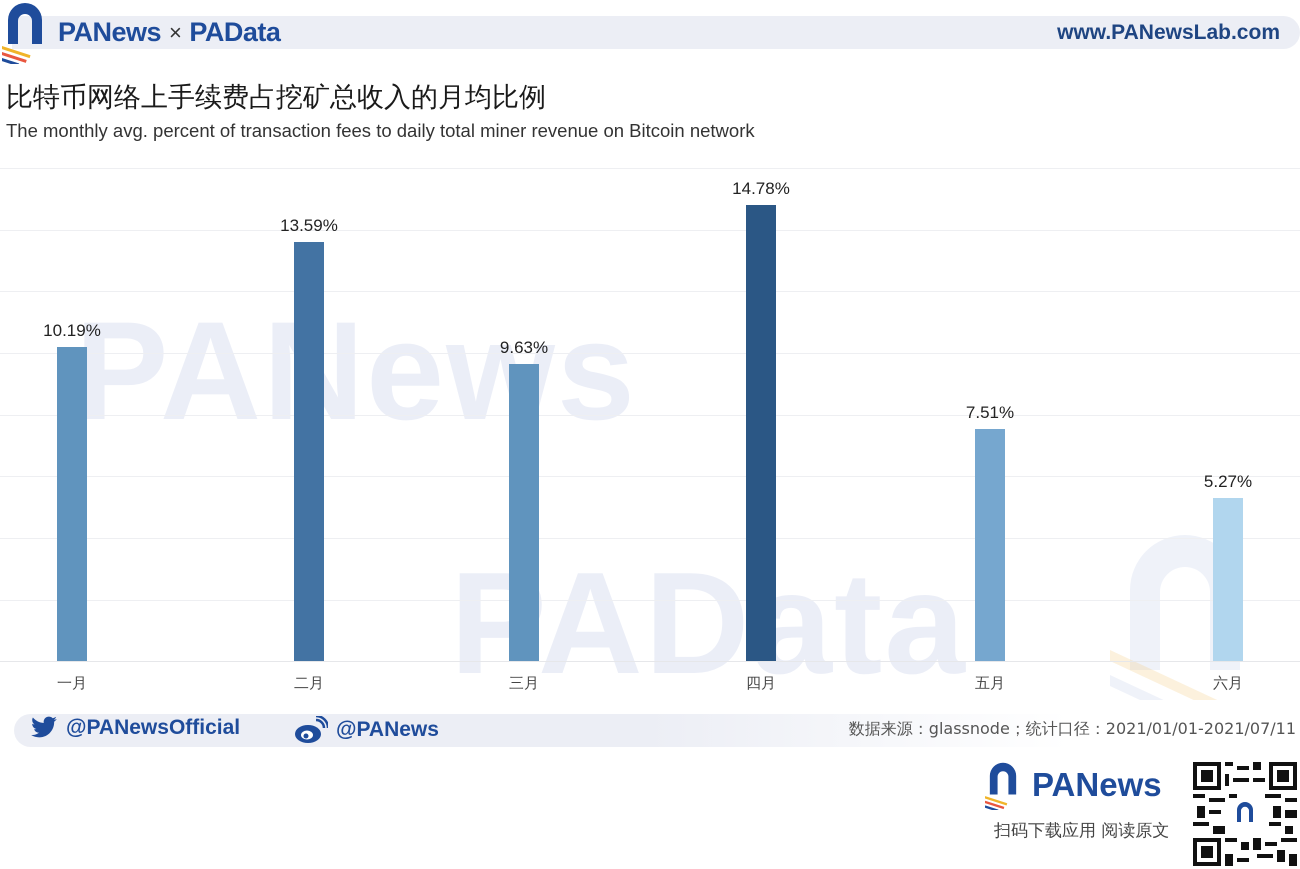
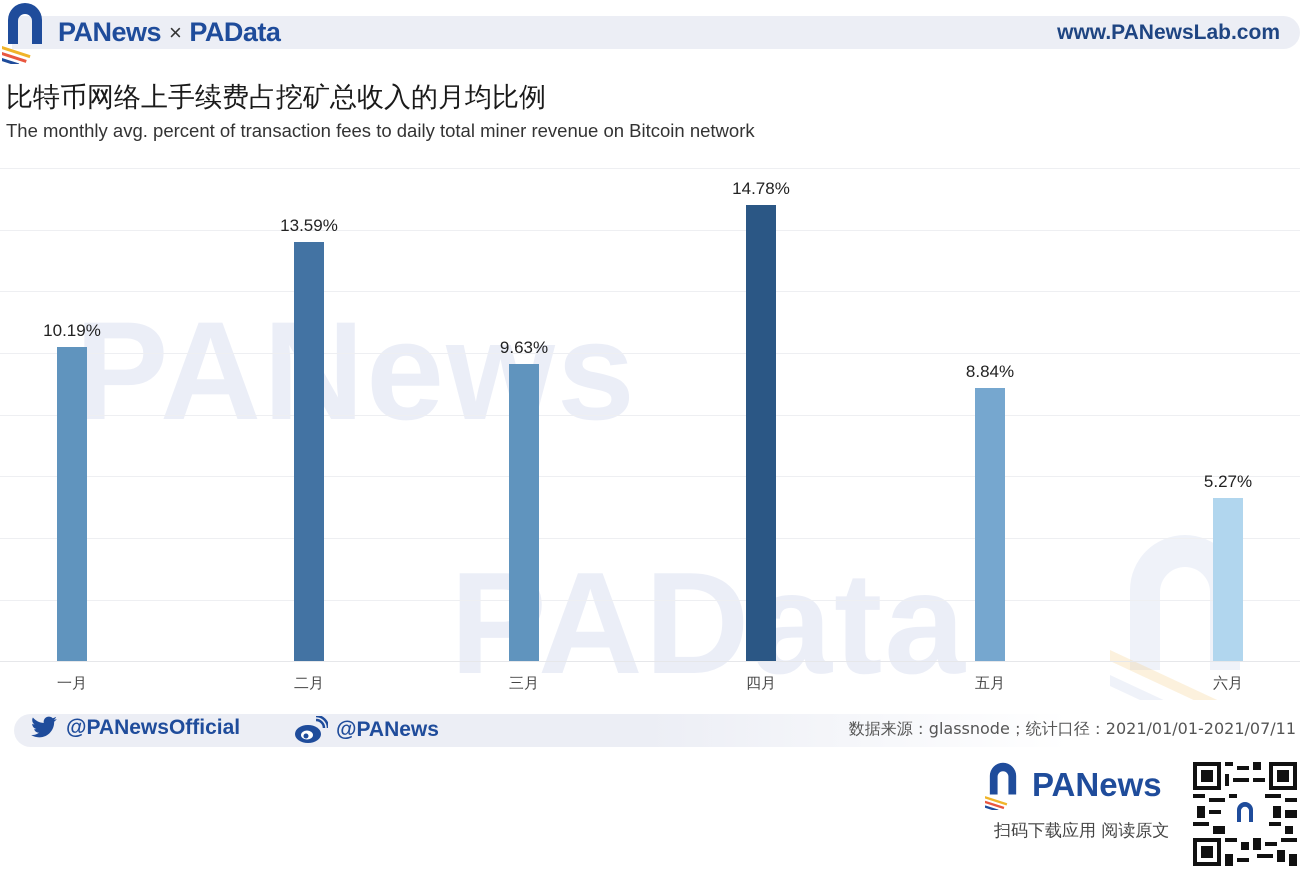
五月: 7.51% -> 8.84%
